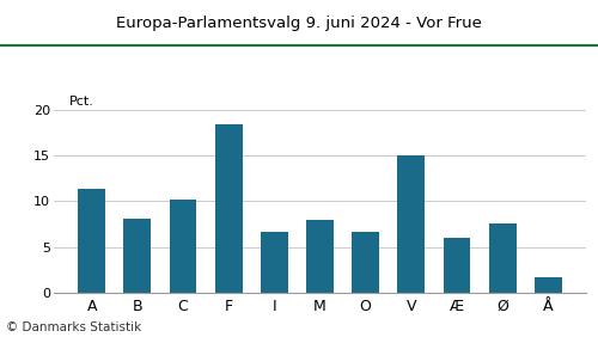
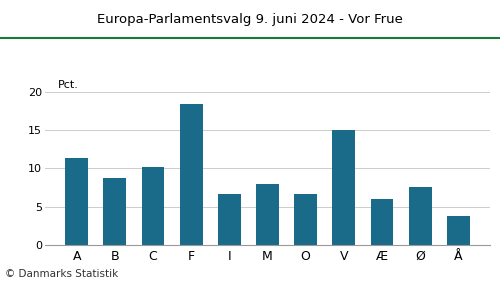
B: 8.1 -> 8.8
Å: 1.7 -> 3.8
